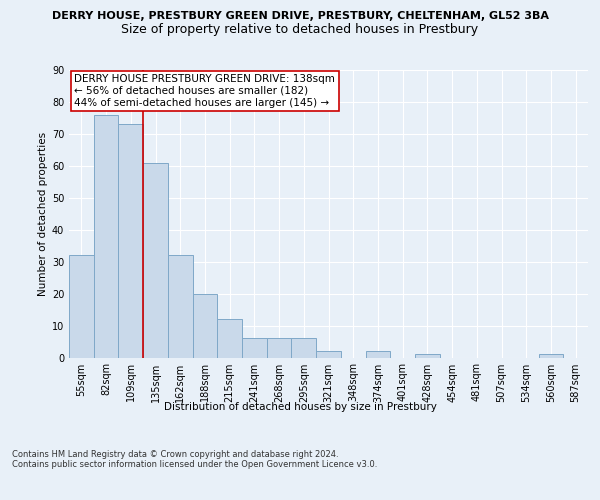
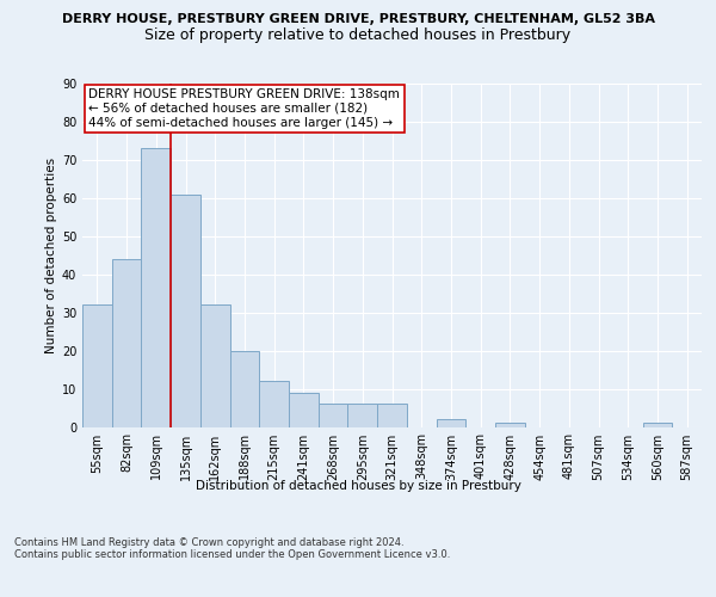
82sqm: 76 -> 44
241sqm: 6 -> 9
321sqm: 2 -> 6
